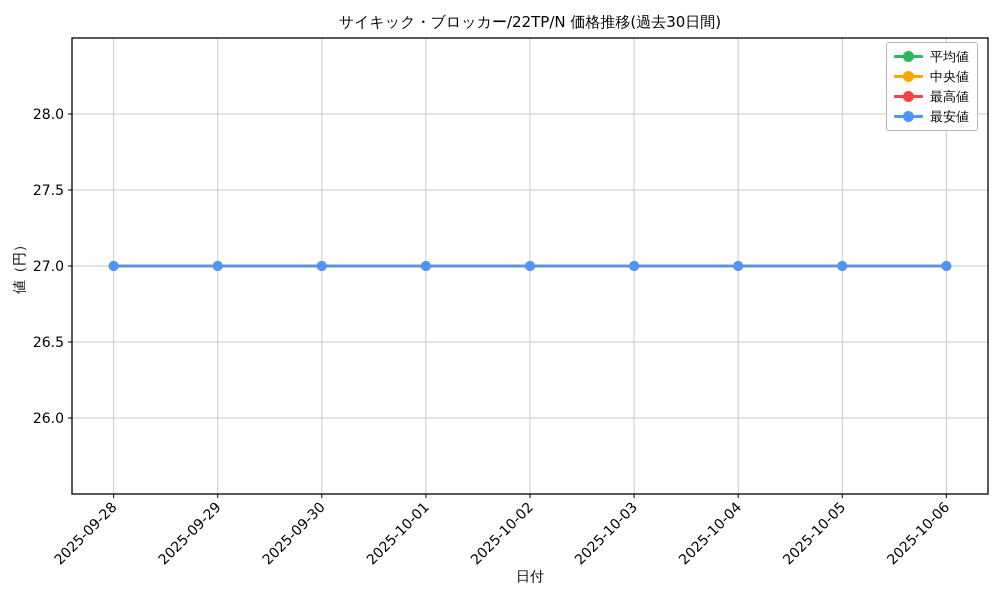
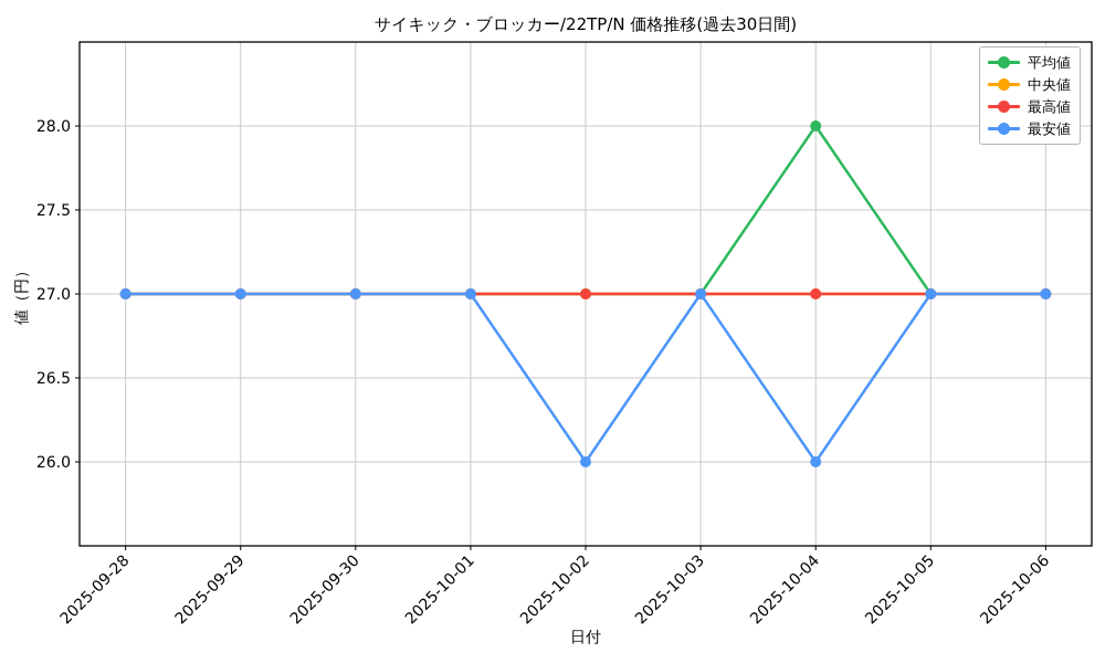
最安値/2025-10-02: 27 -> 26
平均値/2025-10-04: 27 -> 28
最安値/2025-10-04: 27 -> 26
